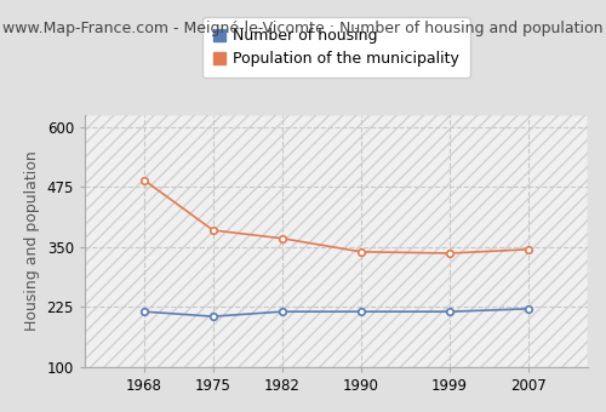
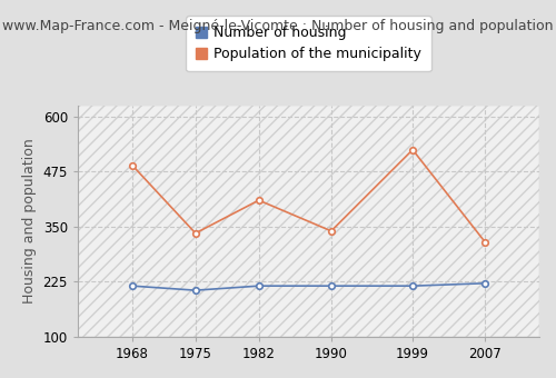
Population of the municipality/1975: 385 -> 335
Population of the municipality/1982: 368 -> 410
Population of the municipality/1999: 337 -> 525
Population of the municipality/2007: 345 -> 315
